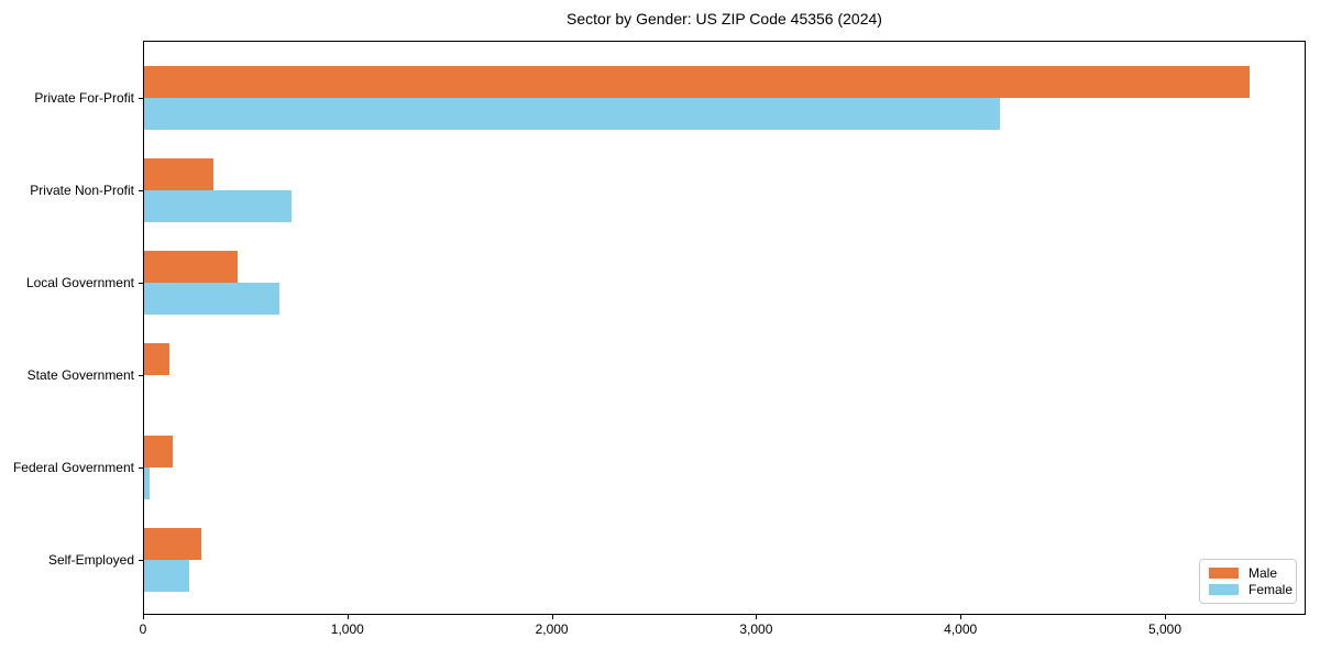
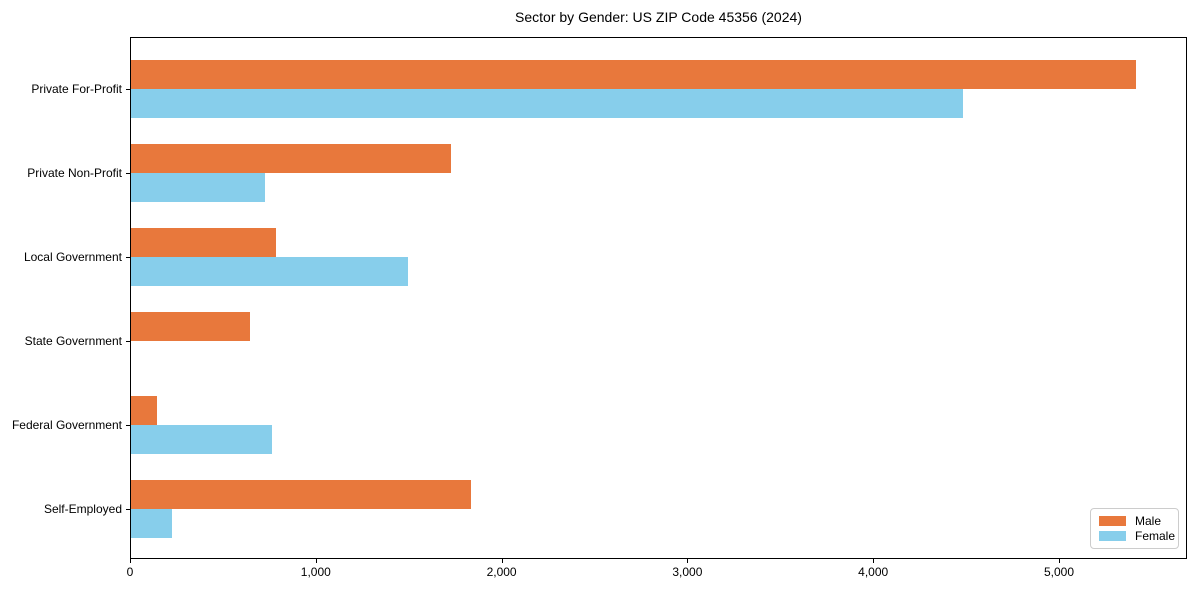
Female/Private For-Profit: 4190 -> 4480
Male/Private Non-Profit: 340 -> 1720
Male/Local Government: 460 -> 780
Female/Local Government: 660 -> 1490
Male/State Government: 120 -> 640
Female/Federal Government: 20 -> 760
Male/Self-Employed: 280 -> 1830
